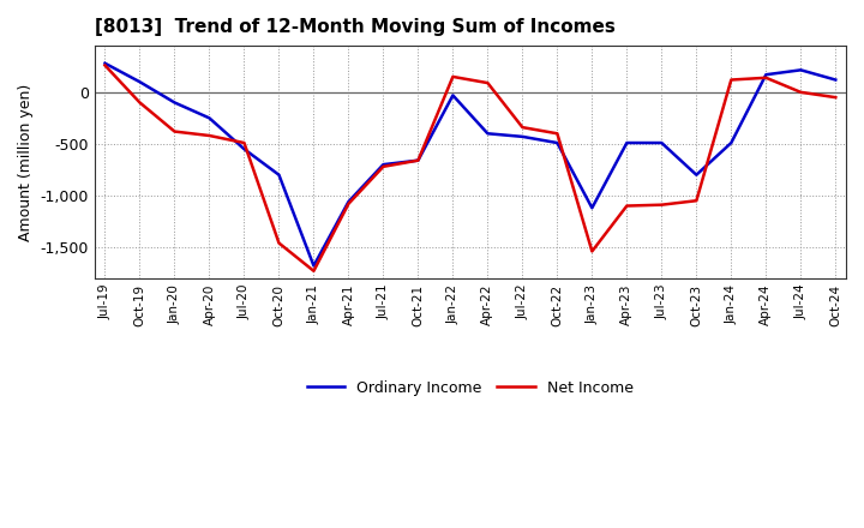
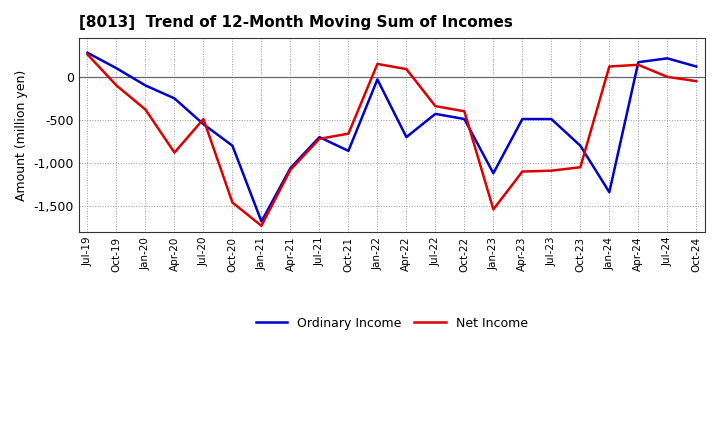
Net Income/Apr-20: -420 -> -880
Ordinary Income/Oct-21: -660 -> -860
Ordinary Income/Apr-22: -400 -> -700
Ordinary Income/Jan-24: -490 -> -1,340
